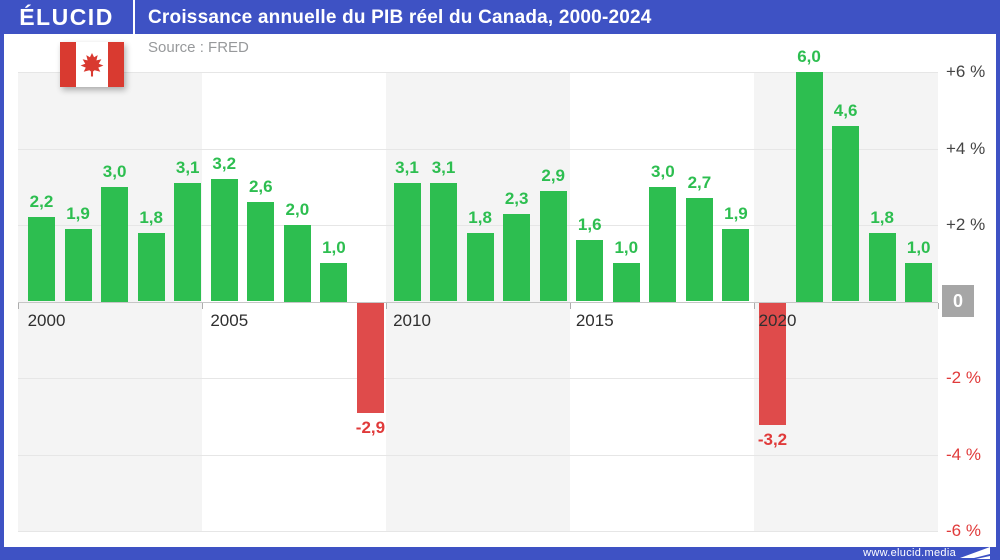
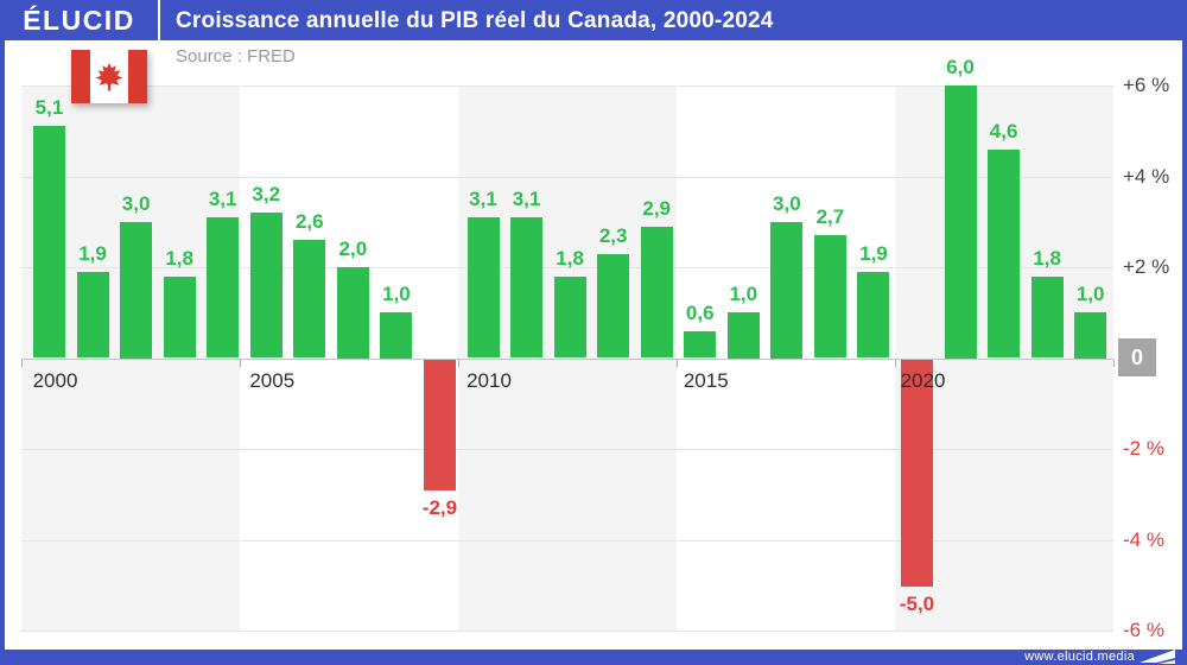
2000: 2,2 -> 5,1
2015: 1,6 -> 0,6
2020: -3,2 -> -5,0
